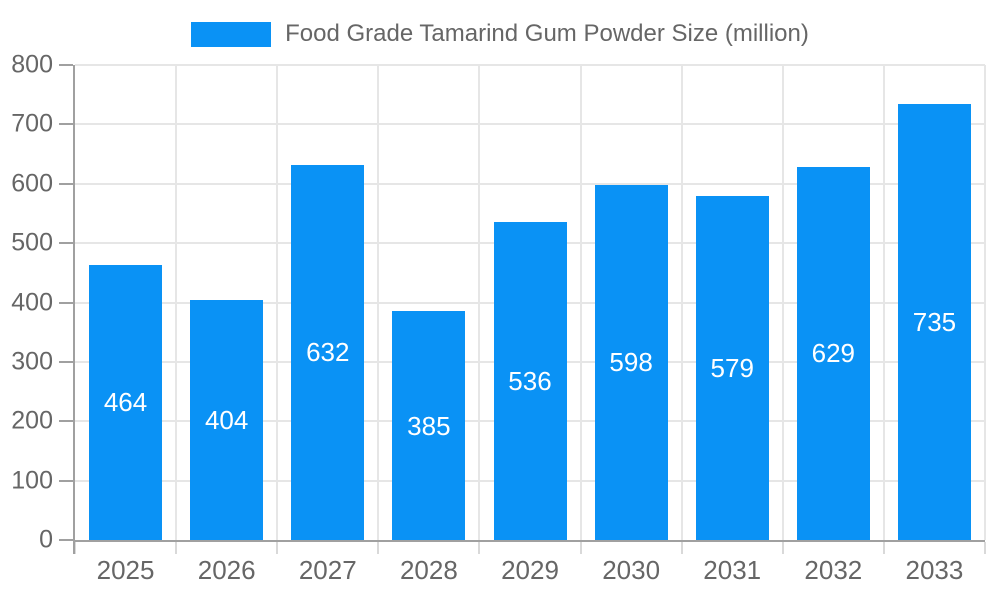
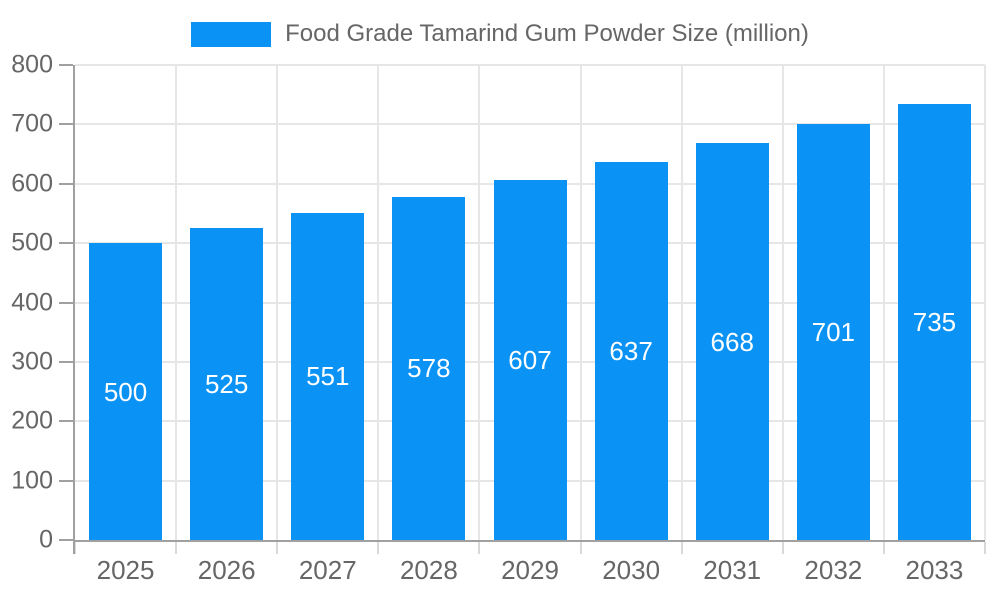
2025: 464 -> 500
2026: 404 -> 525
2027: 632 -> 551
2028: 385 -> 578
2029: 536 -> 607
2030: 598 -> 637
2031: 579 -> 668
2032: 629 -> 701
